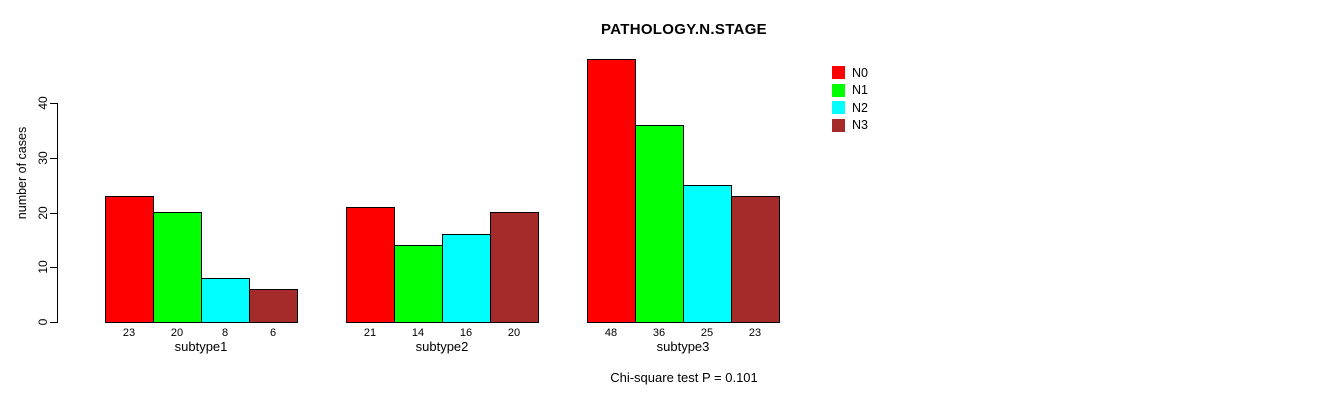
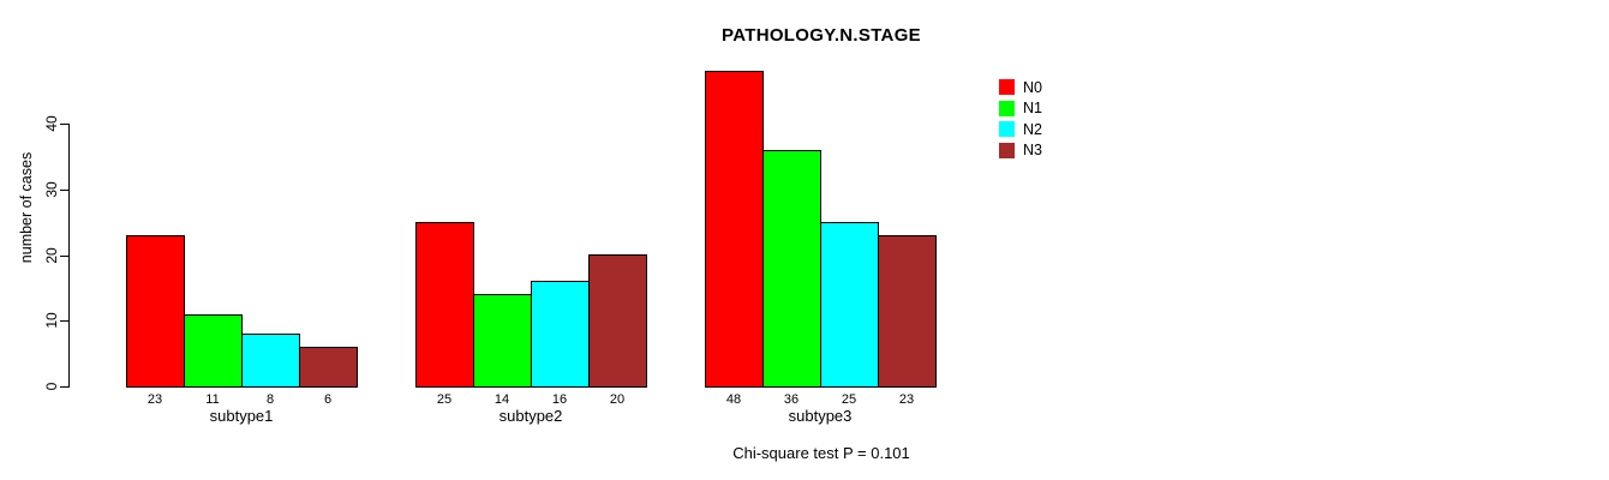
N1/subtype1: 20 -> 11
N0/subtype2: 21 -> 25
